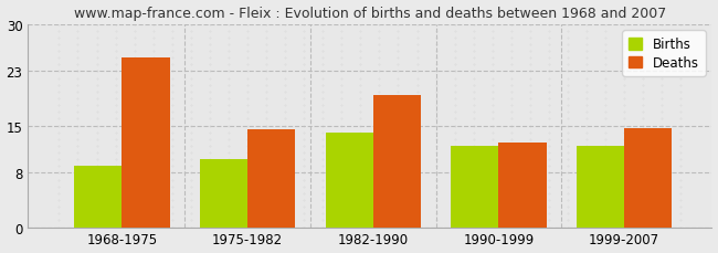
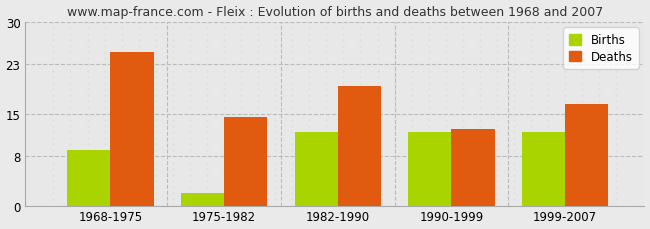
Births/1975-1982: 10 -> 2
Births/1982-1990: 14 -> 12
Deaths/1999-2007: 14.6 -> 16.5
